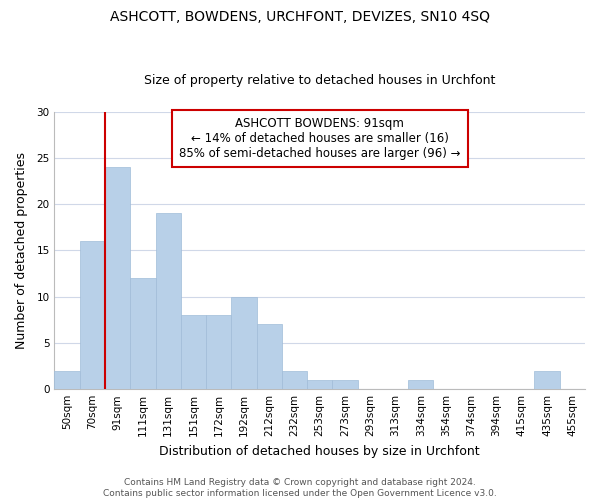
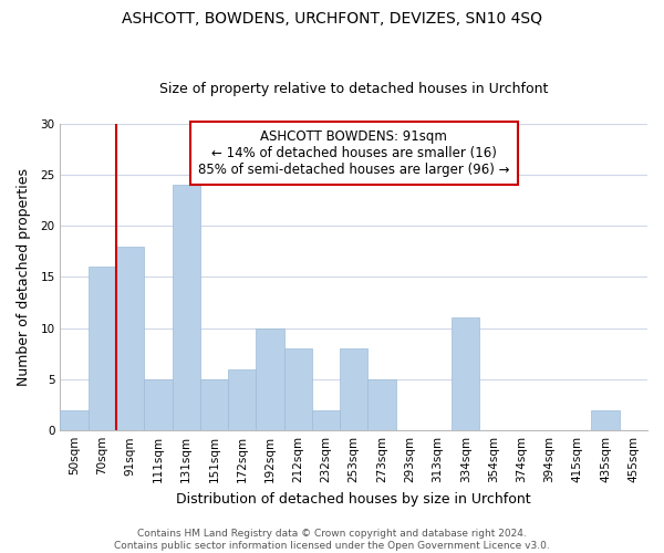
91sqm: 24 -> 18
111sqm: 12 -> 5
131sqm: 19 -> 24
151sqm: 8 -> 5
172sqm: 8 -> 6
212sqm: 7 -> 8
253sqm: 1 -> 8
273sqm: 1 -> 5
334sqm: 1 -> 11
